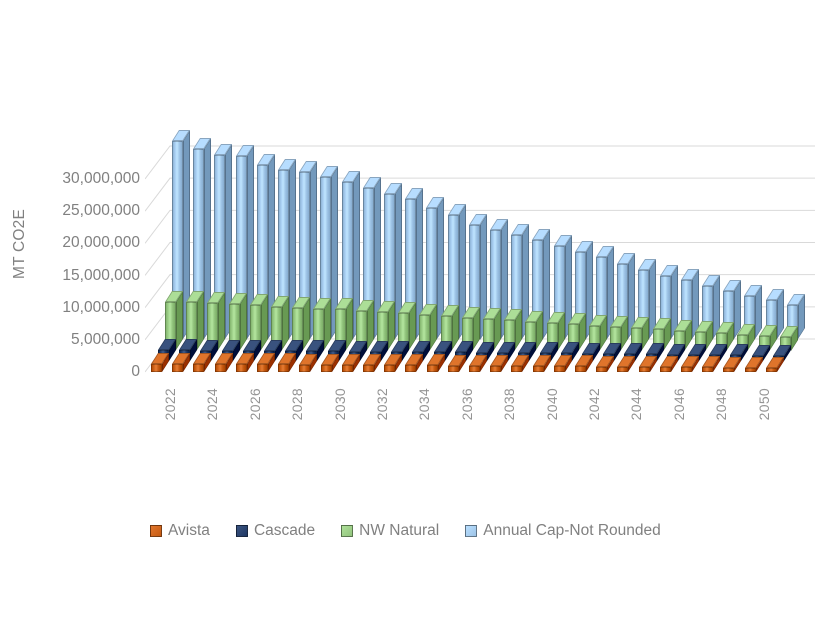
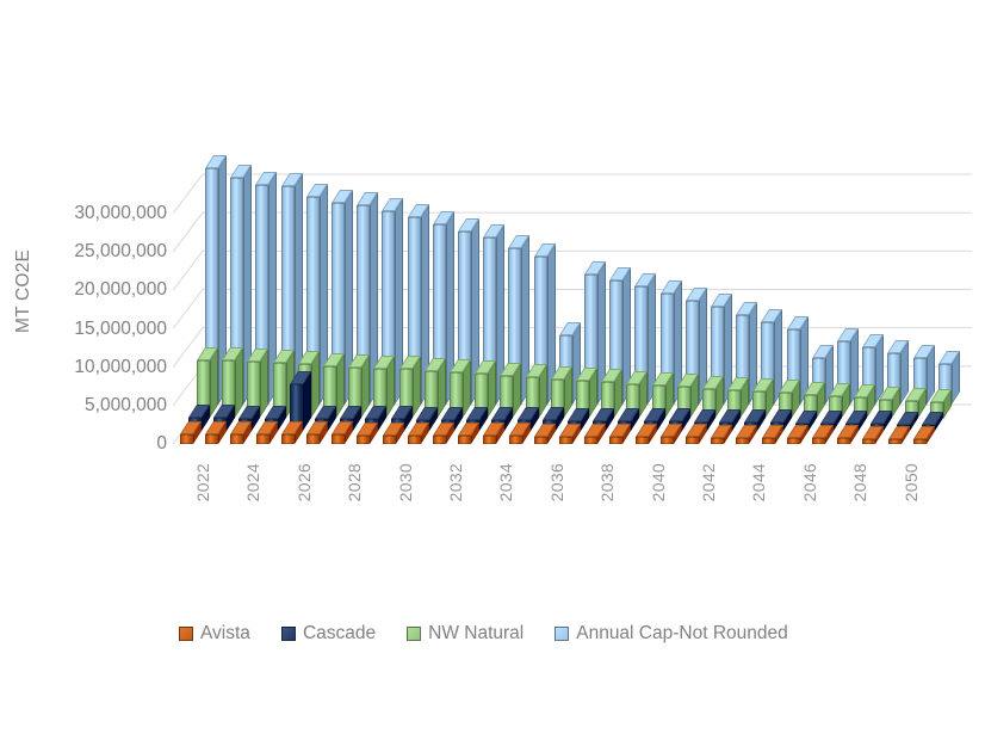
Cascade/2026: 2000000 -> 6000000
Annual Cap-Not Rounded/2036: 18000000 -> 9000000
Annual Cap-Not Rounded/2046: 9000000 -> 6000000
